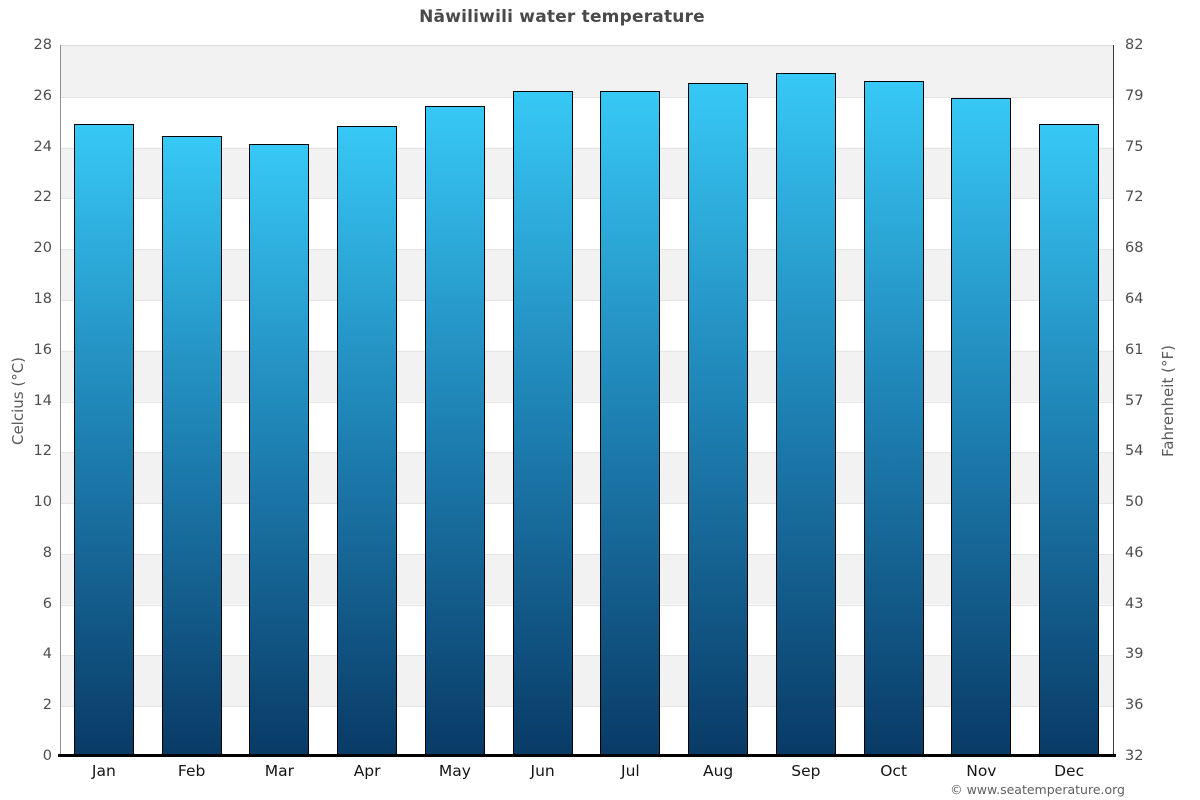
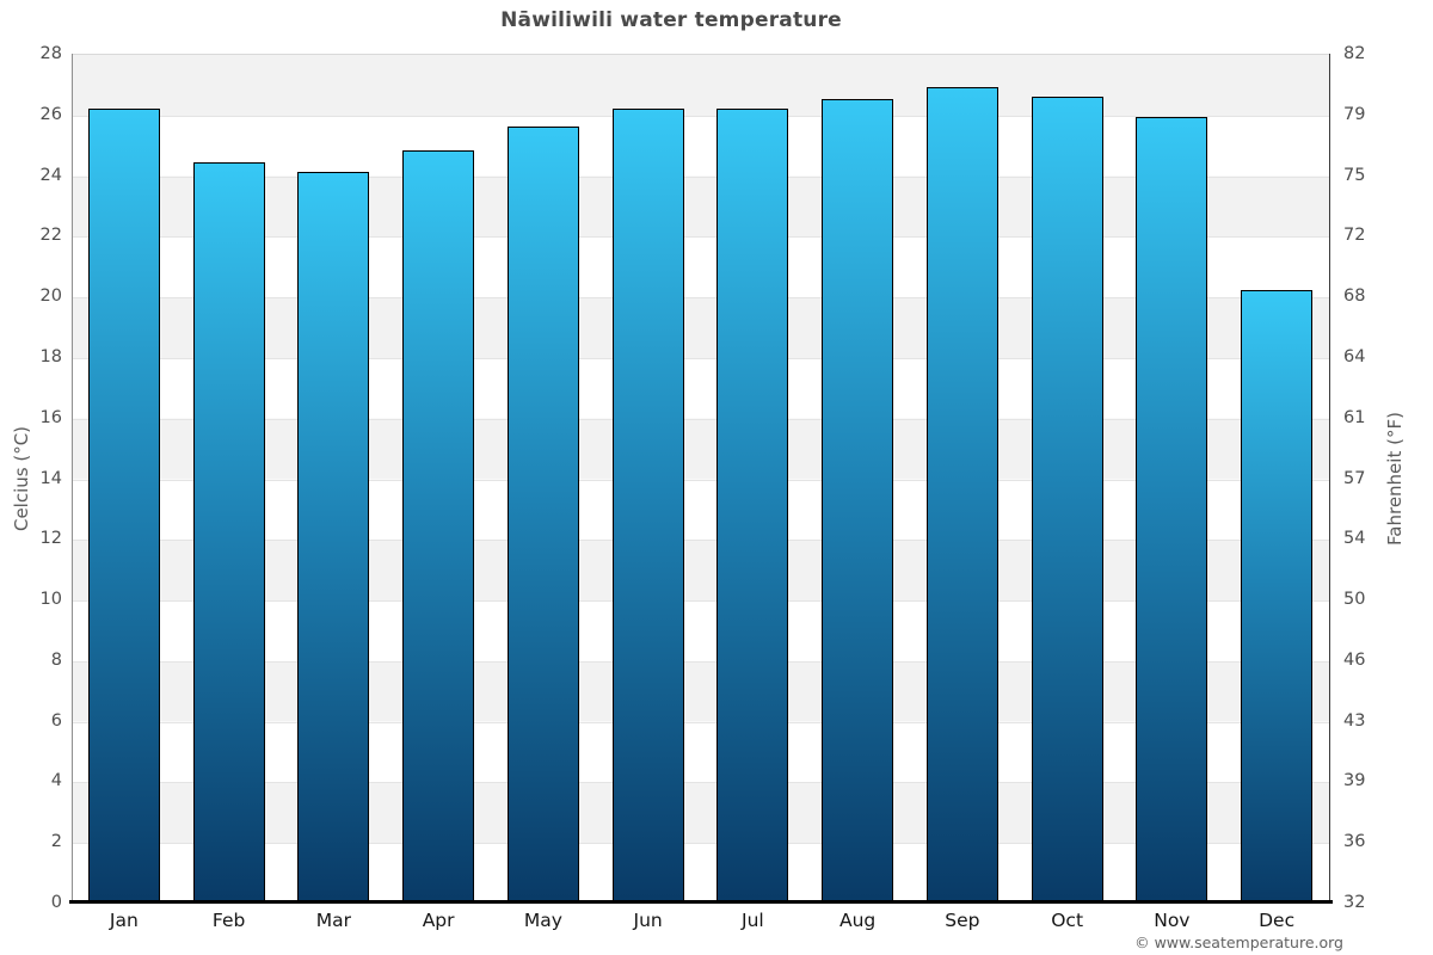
Jan: 24.9 -> 26.2
Dec: 24.9 -> 20.2
